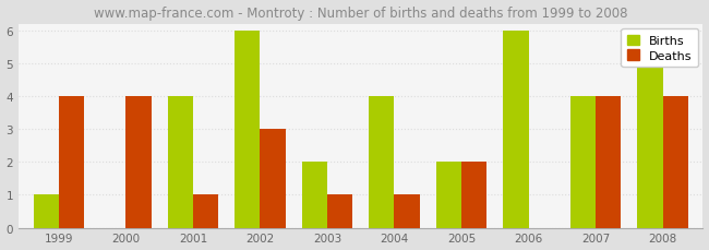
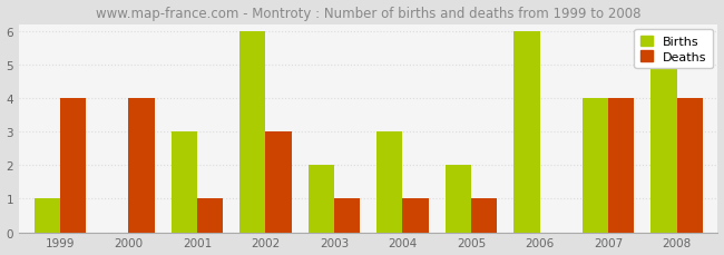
Births/2001: 4 -> 3
Births/2004: 4 -> 3
Deaths/2005: 2 -> 1
